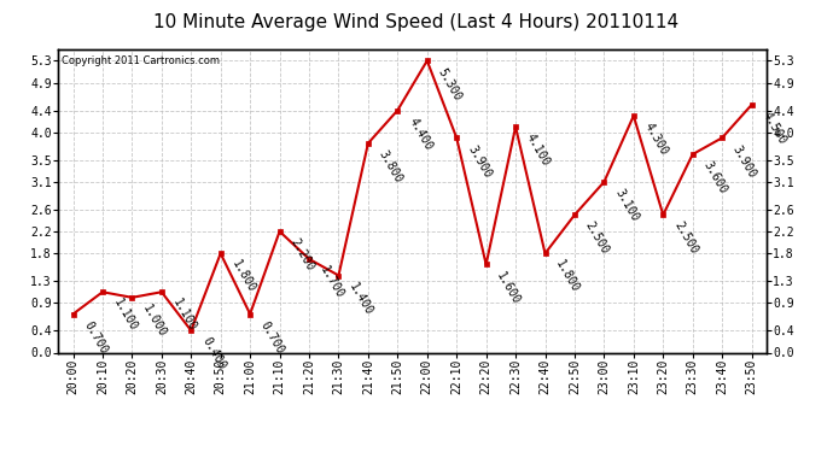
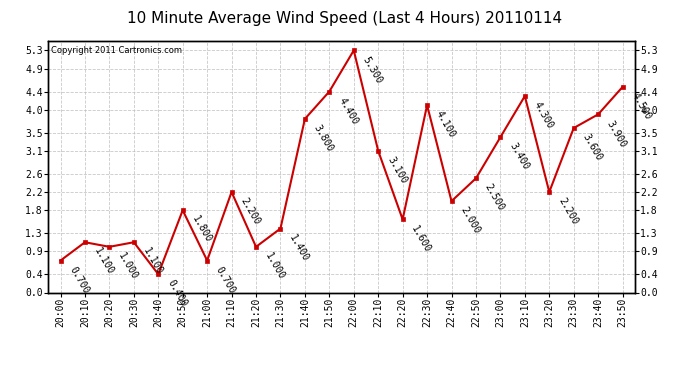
21:20: 1.700 -> 1.000
22:10: 3.900 -> 3.100
22:40: 1.800 -> 2.000
23:00: 3.100 -> 3.400
23:20: 2.500 -> 2.200
